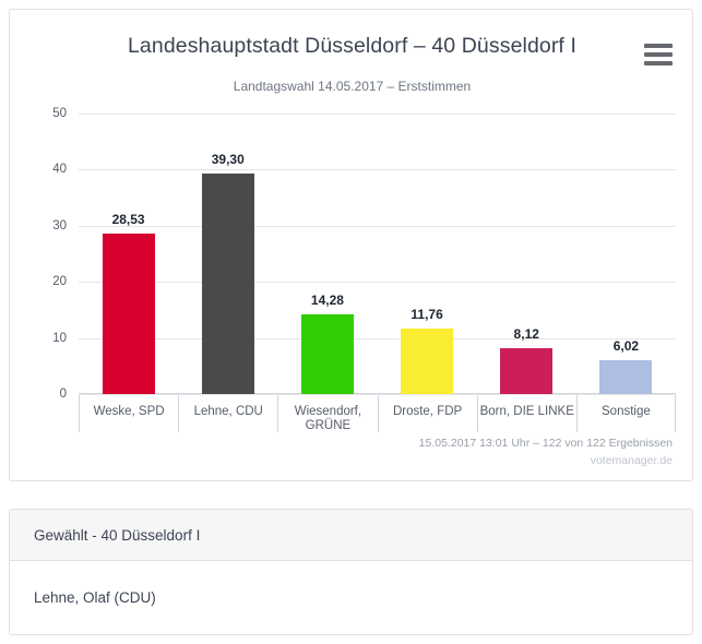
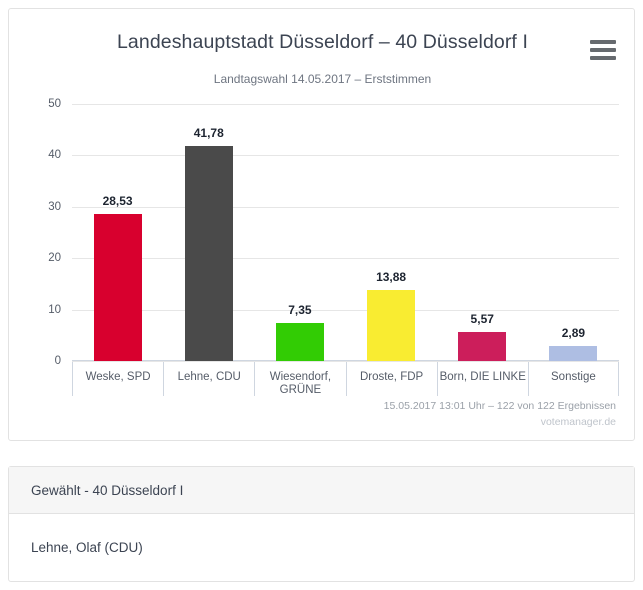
Lehne, CDU: 39,30 -> 41,78
Wiesendorf, GRÜNE: 14,28 -> 7,35
Droste, FDP: 11,76 -> 13,88
Born, DIE LINKE: 8,12 -> 5,57
Sonstige: 6,02 -> 2,89
